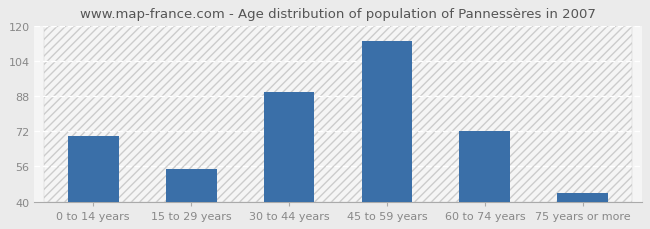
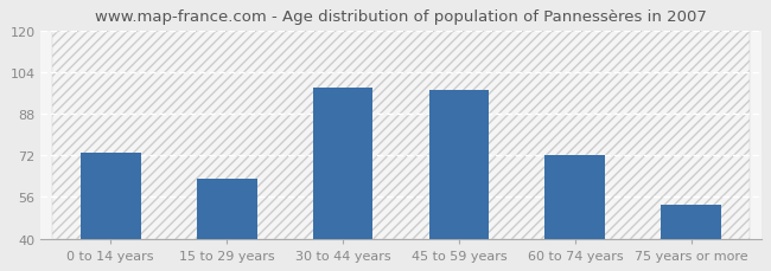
0 to 14 years: 70 -> 73
15 to 29 years: 55 -> 63
30 to 44 years: 90 -> 98
45 to 59 years: 113 -> 97
75 years or more: 44 -> 53
